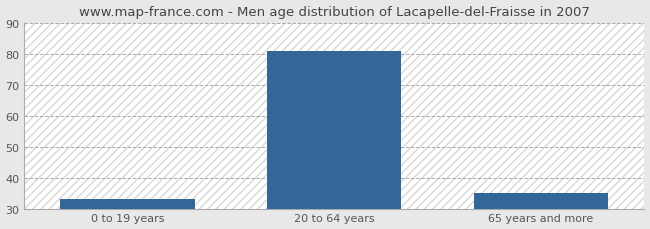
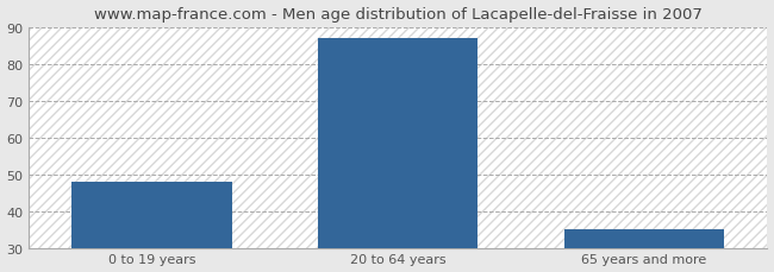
0 to 19 years: 33 -> 48
20 to 64 years: 81 -> 87
